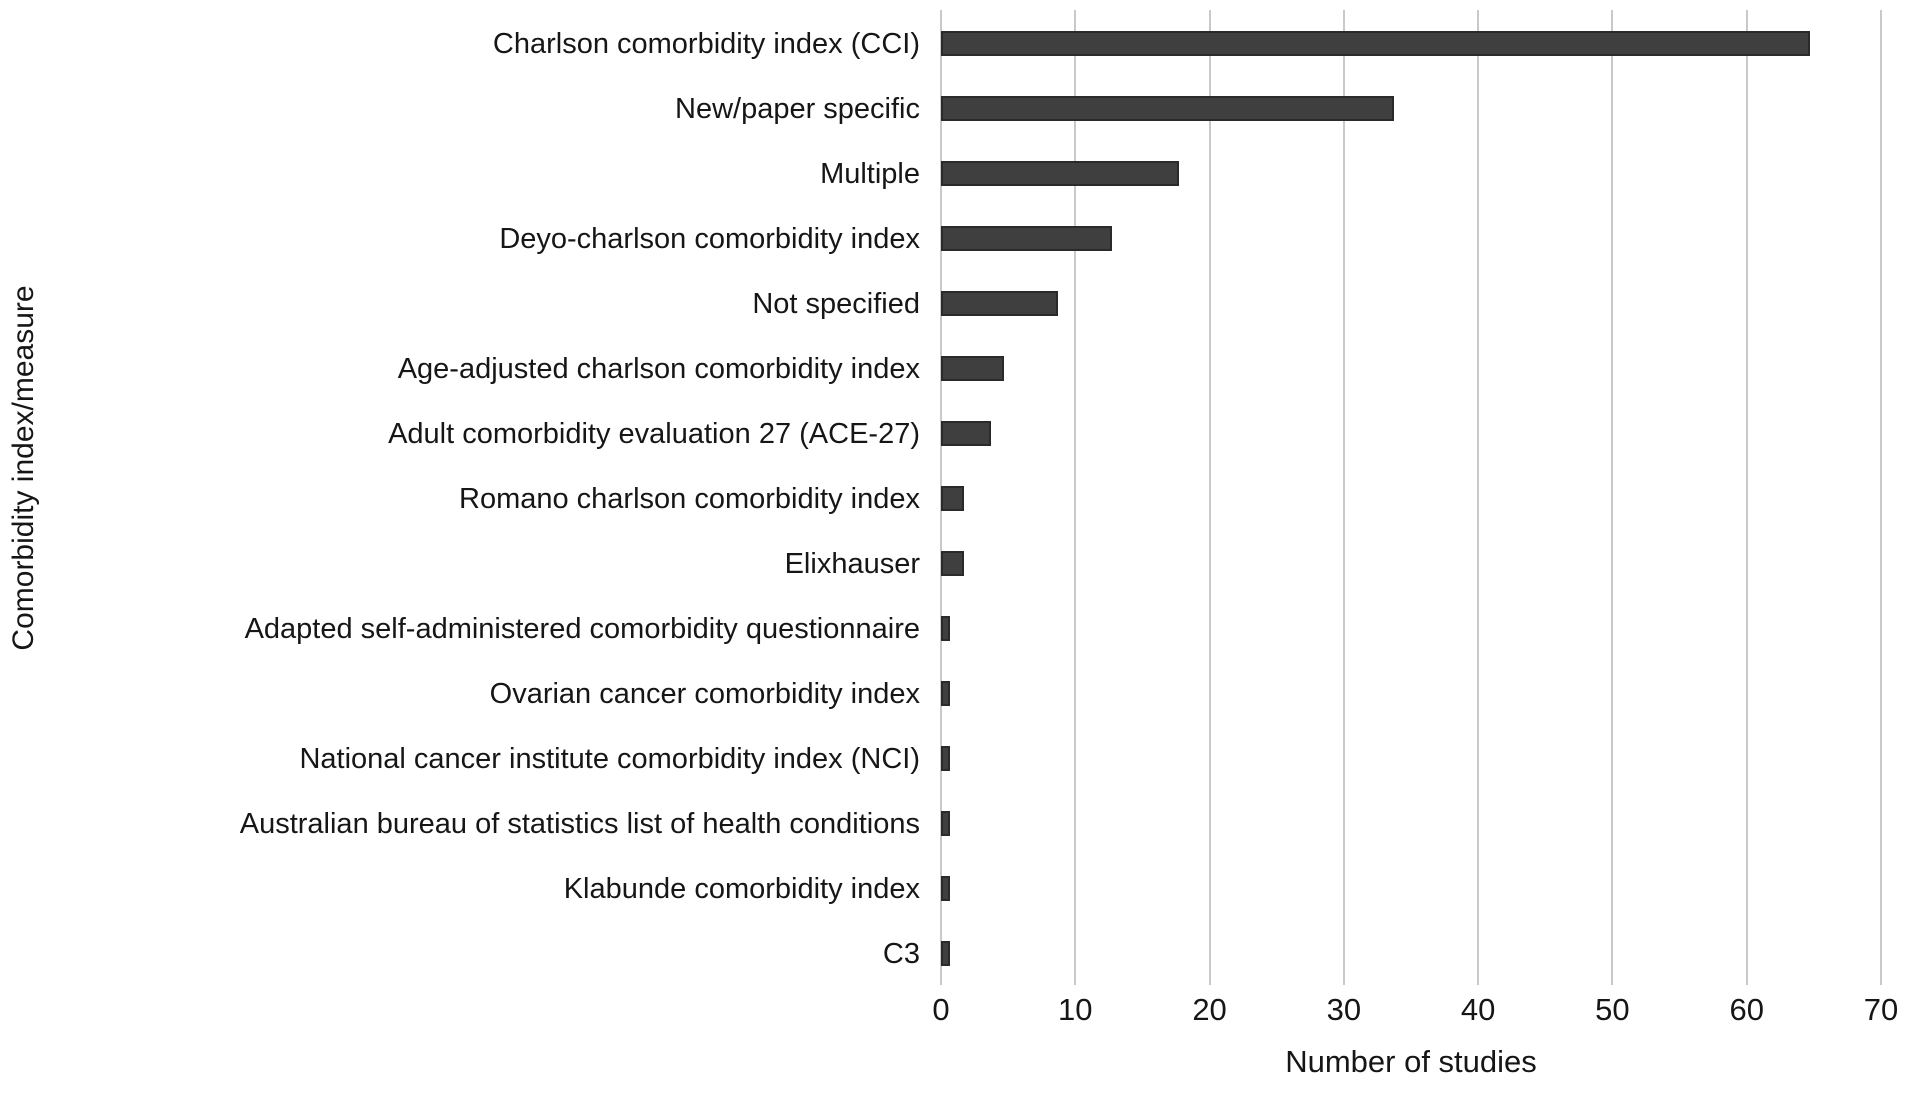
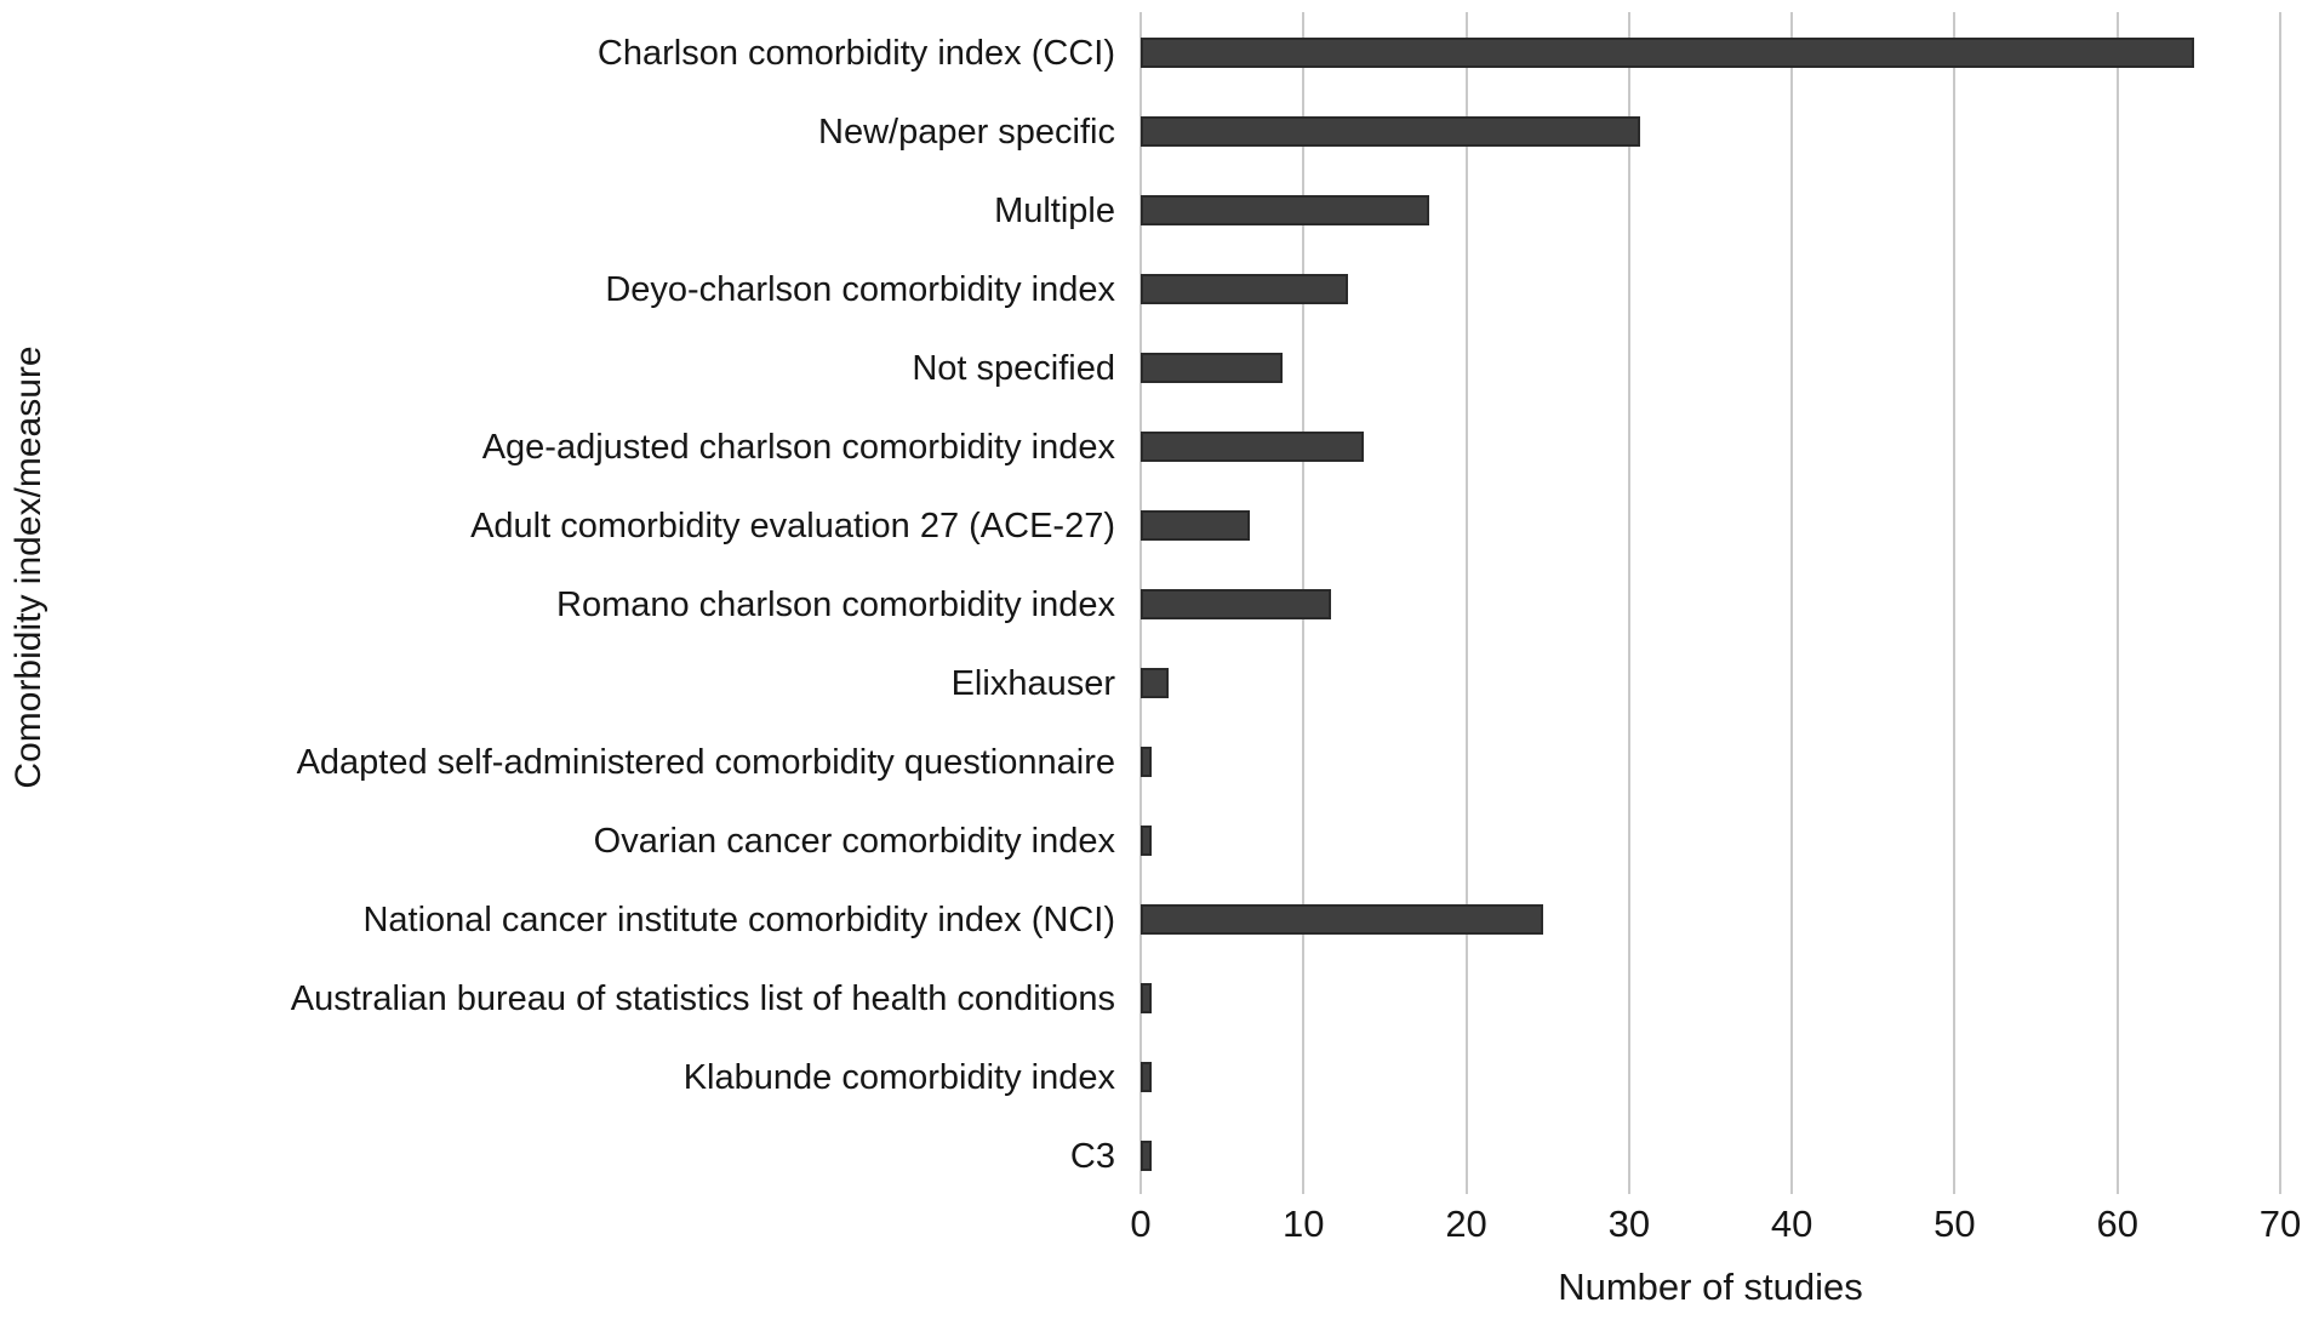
New/paper specific: 34 -> 31
Age-adjusted charlson comorbidity index: 5 -> 14
Adult comorbidity evaluation 27 (ACE-27): 4 -> 7
Romano charlson comorbidity index: 2 -> 12
National cancer institute comorbidity index (NCI): 1 -> 25
